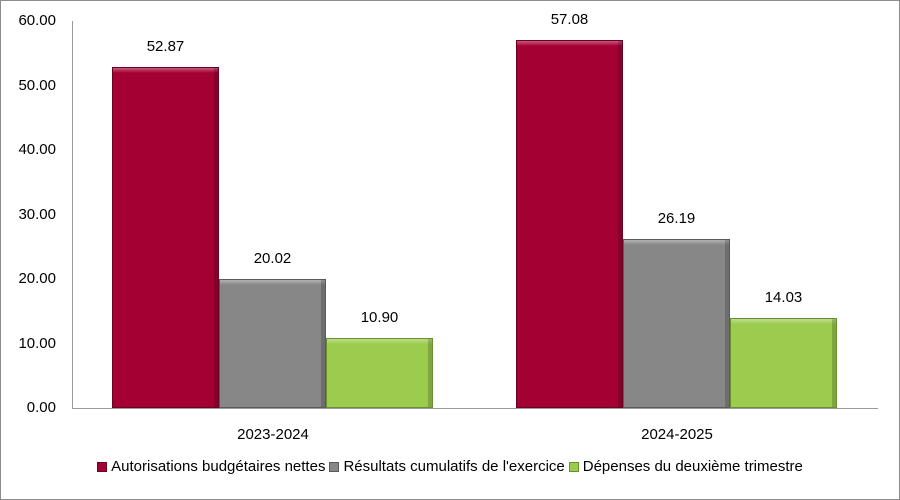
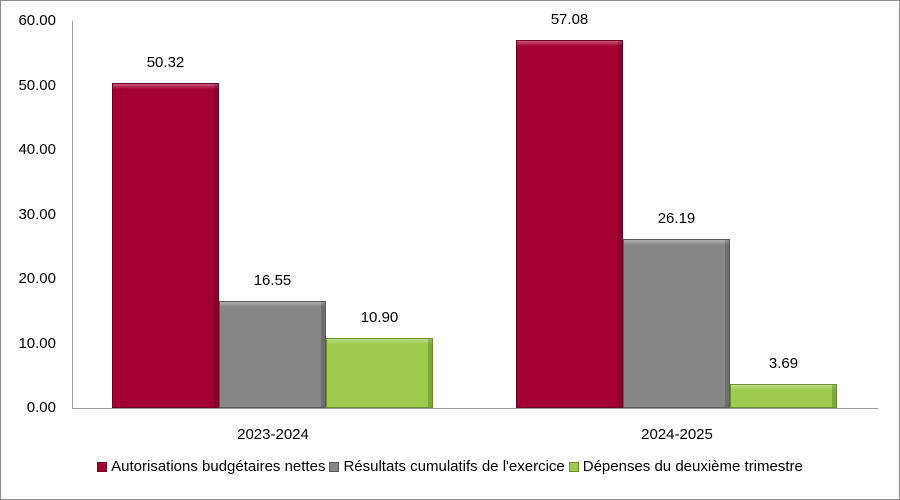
Autorisations budgétaires nettes/2023-2024: 52.87 -> 50.32
Résultats cumulatifs de l'exercice/2023-2024: 20.02 -> 16.55
Dépenses du deuxième trimestre/2024-2025: 14.03 -> 3.69
